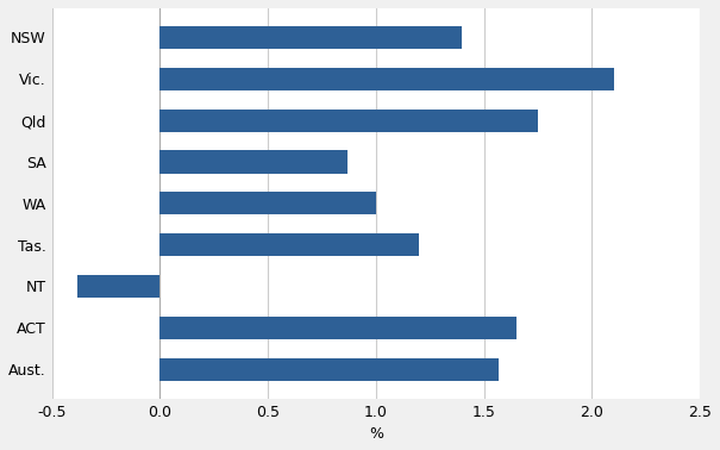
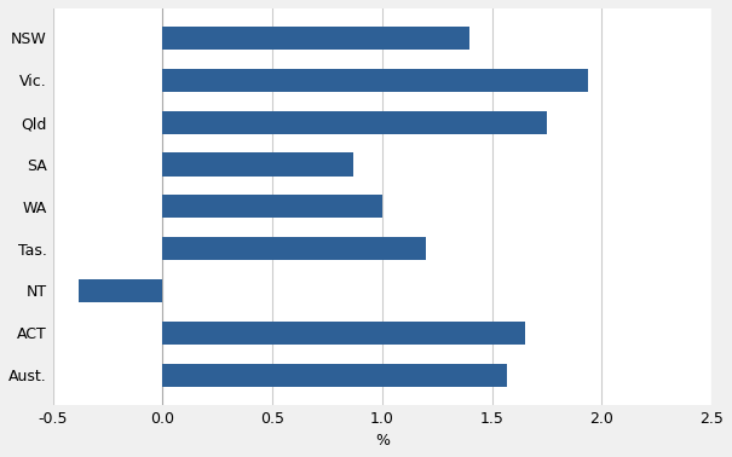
Vic.: 2.10 -> 1.94
